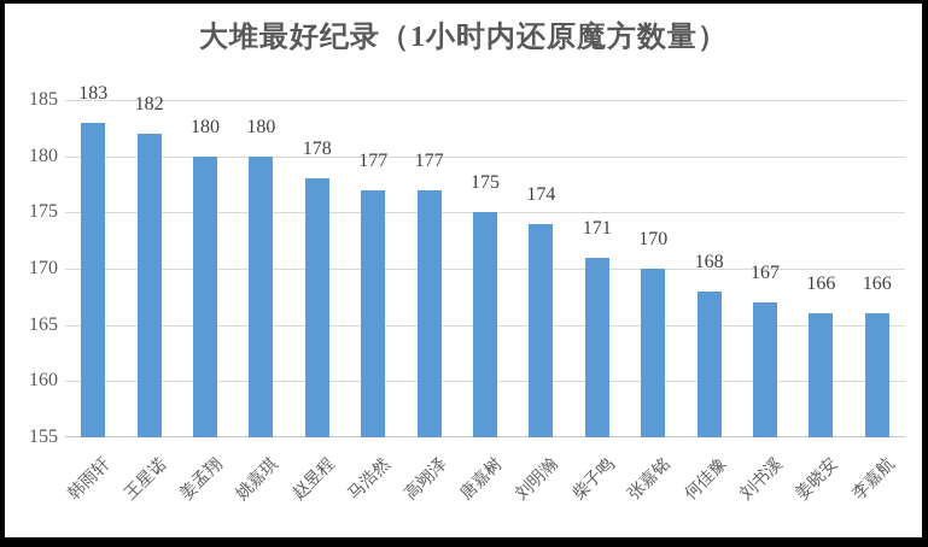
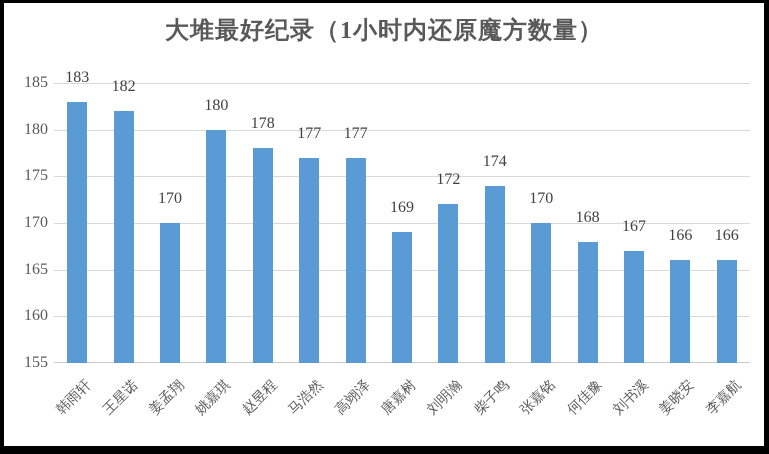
姜孟翔: 180 -> 170
唐嘉树: 175 -> 169
刘明瀚: 174 -> 172
柴子鸣: 171 -> 174
